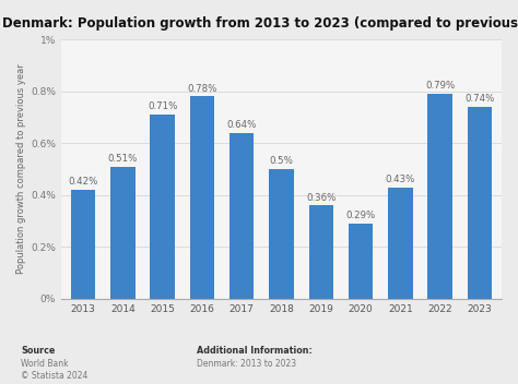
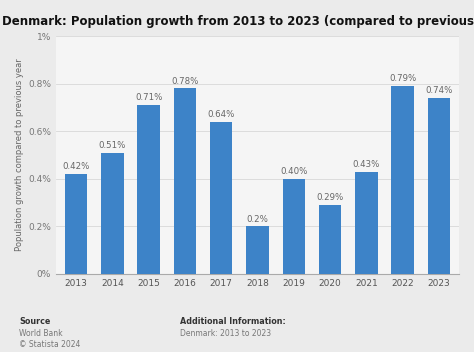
2018: 0.5% -> 0.2%
2019: 0.36% -> 0.40%
